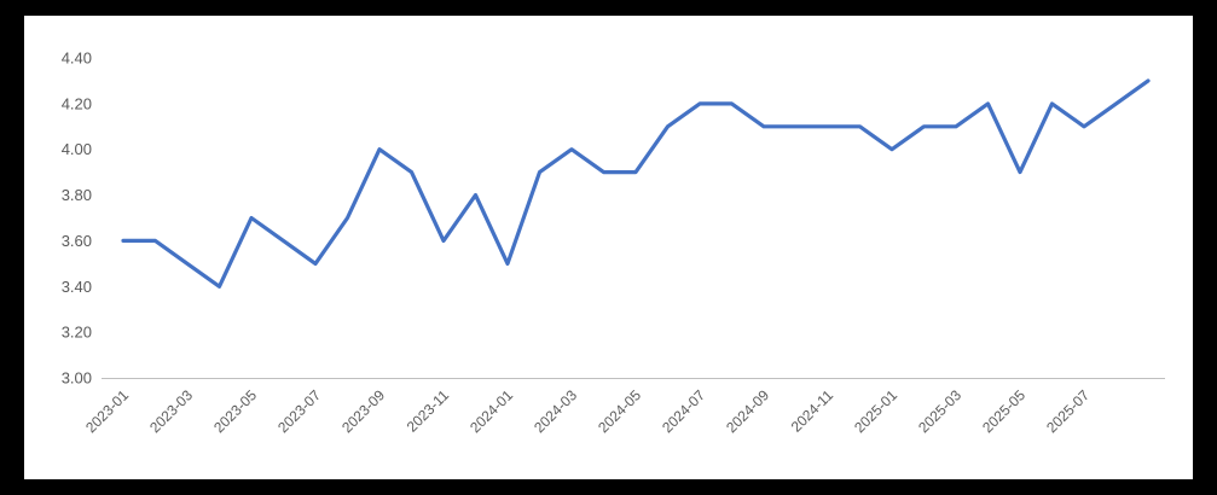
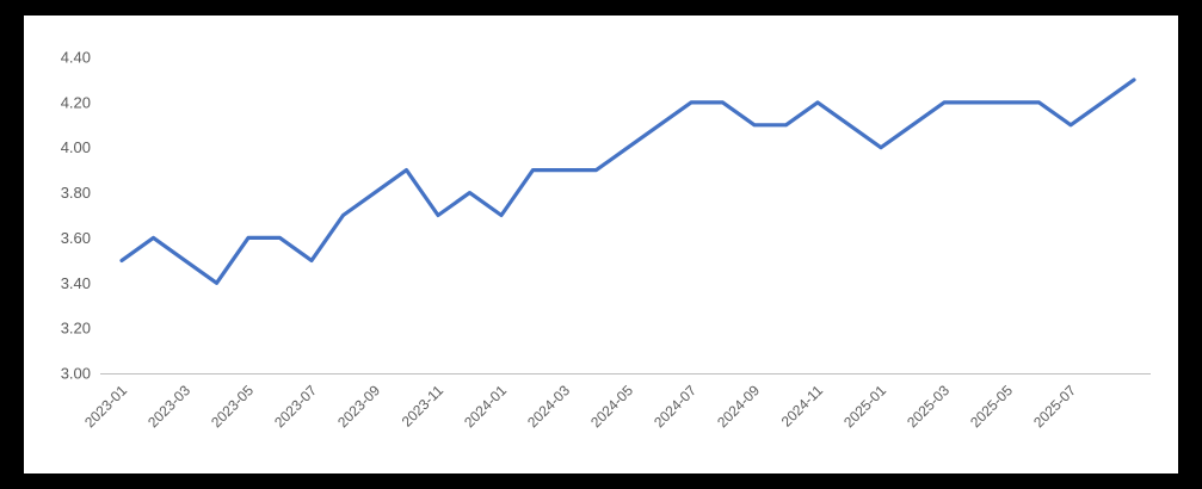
2023-01: 3.6 -> 3.5
2023-05: 3.7 -> 3.6
2023-09: 4.0 -> 3.8
2023-11: 3.6 -> 3.7
2024-01: 3.5 -> 3.7
2024-03: 4.0 -> 3.9
2024-05: 3.9 -> 4.0
2024-11: 4.1 -> 4.2
2025-03: 4.1 -> 4.2
2025-05: 3.9 -> 4.2
